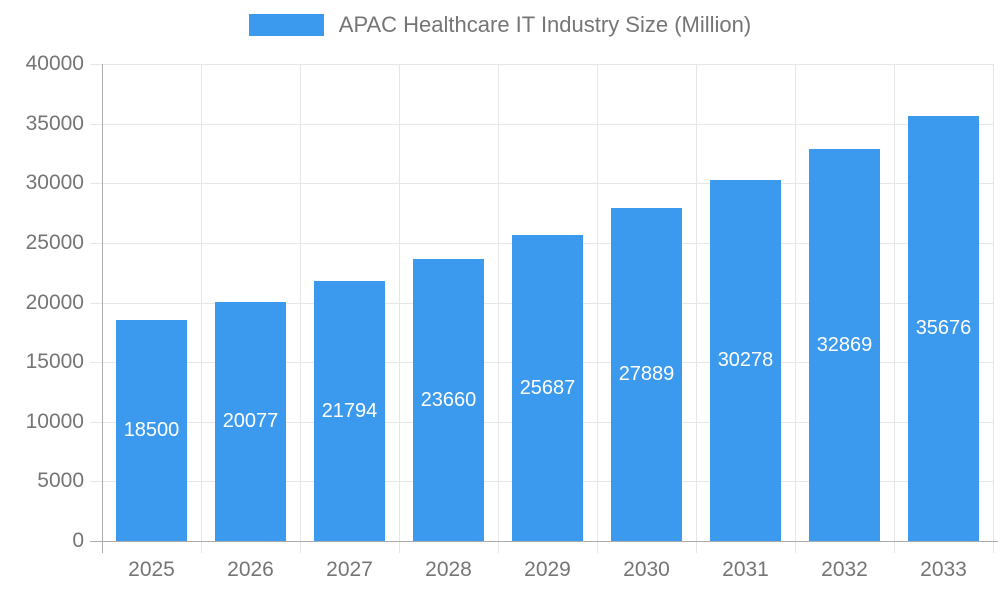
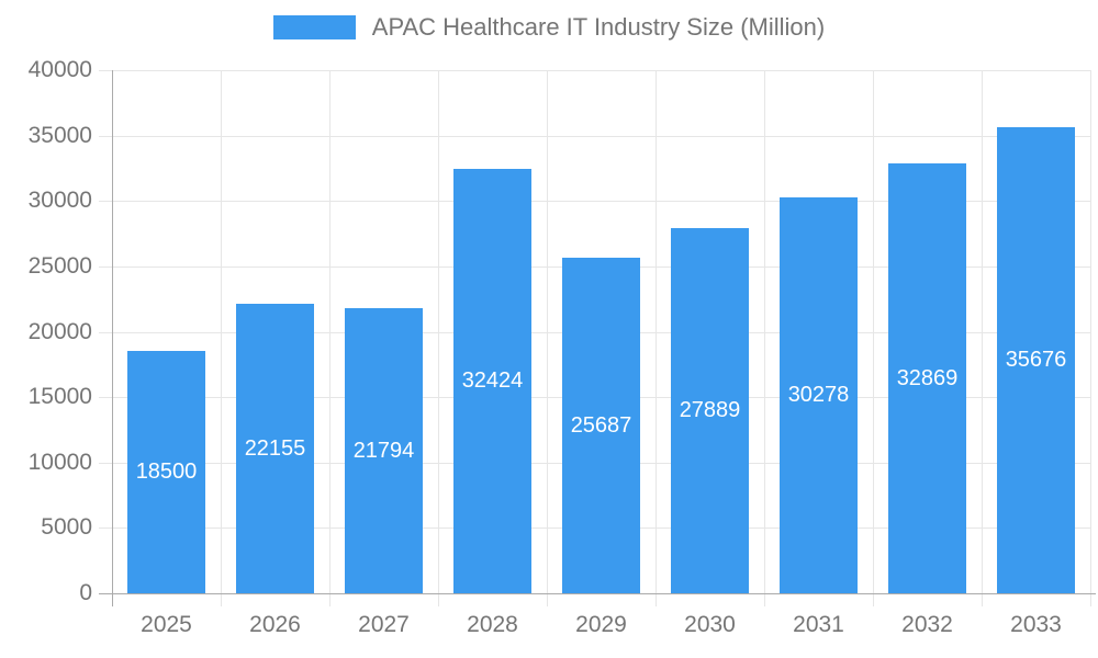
2026: 20077 -> 22155
2028: 23660 -> 32424
